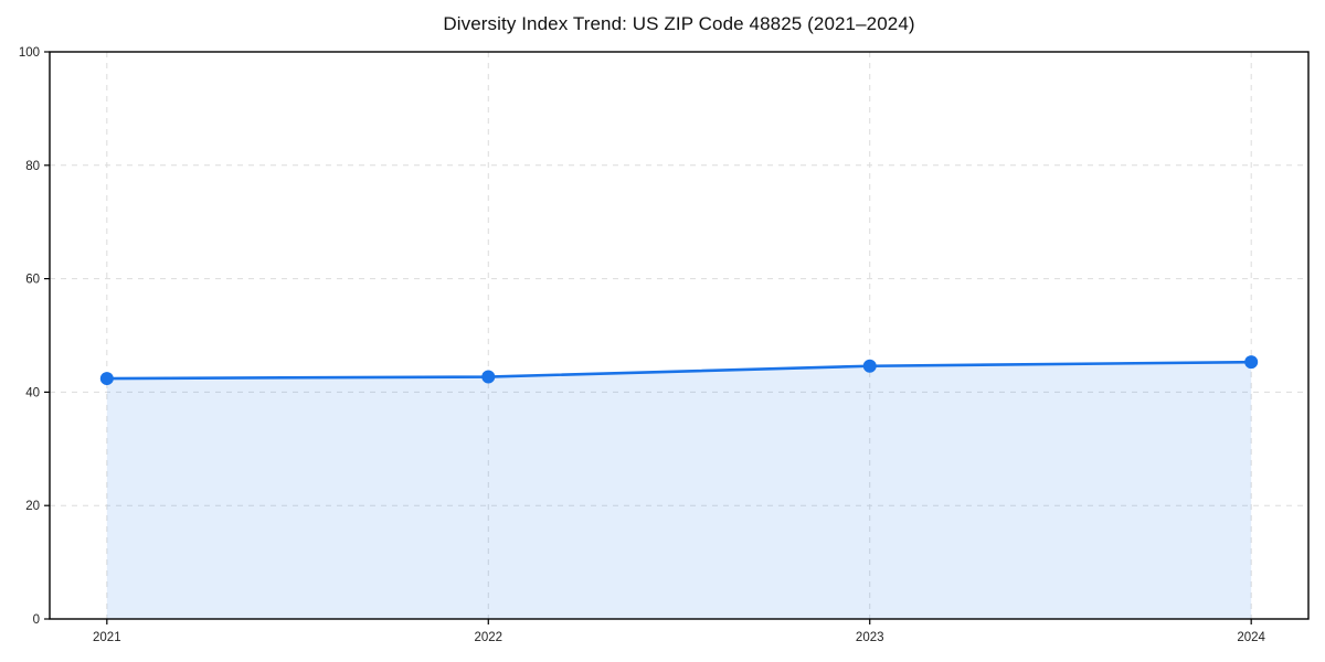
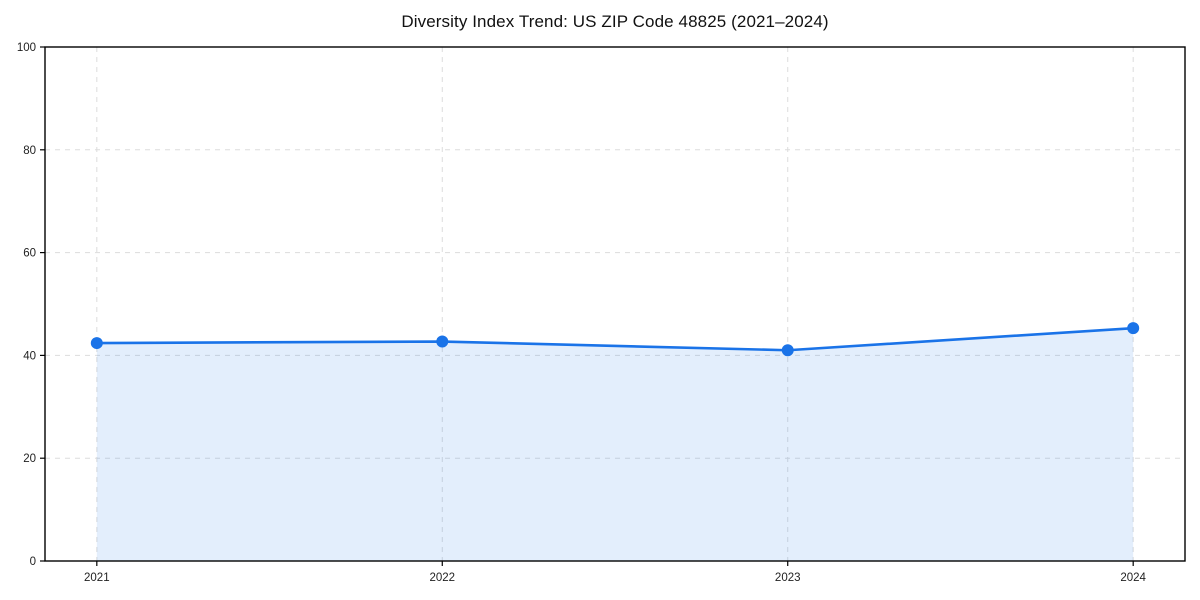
2023: 45 -> 41
